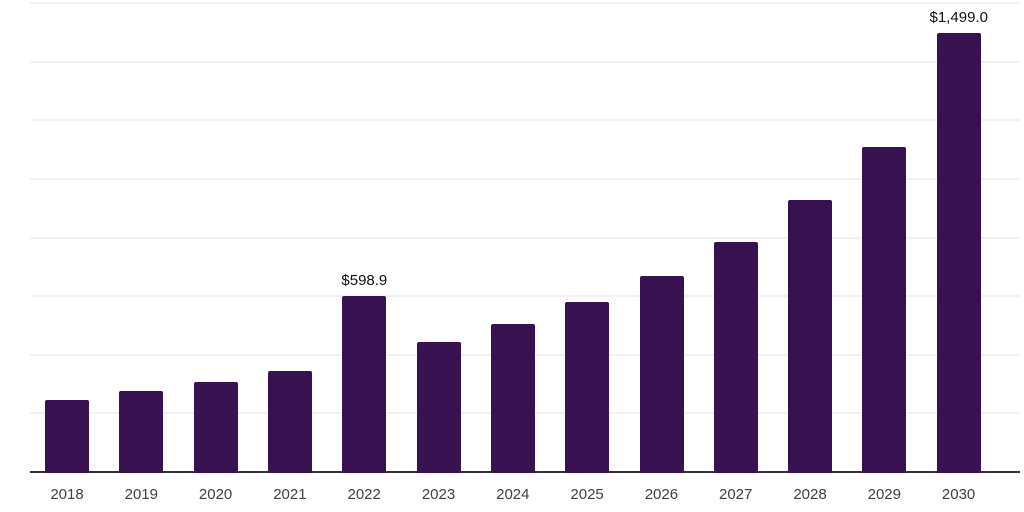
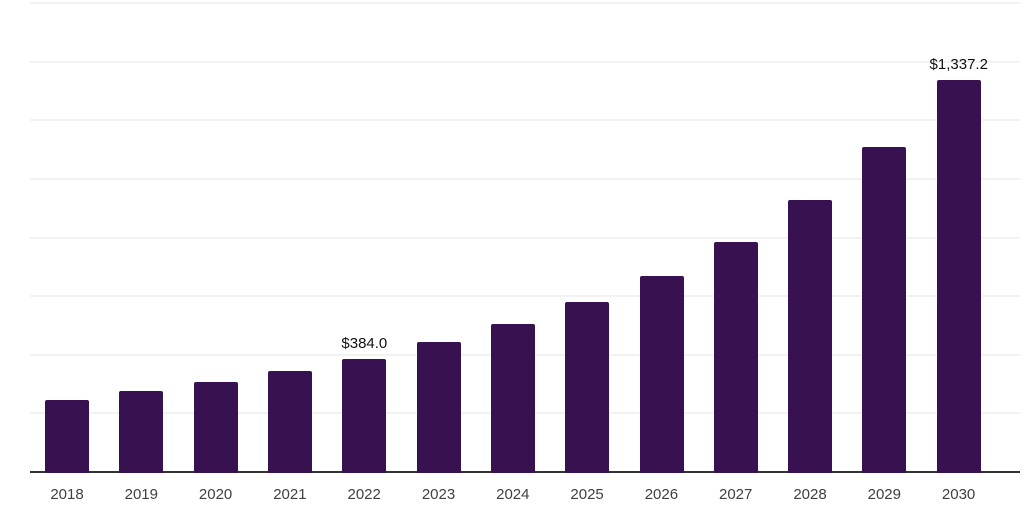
2022: $598.9 -> $384.0
2030: $1,499.0 -> $1,337.2
